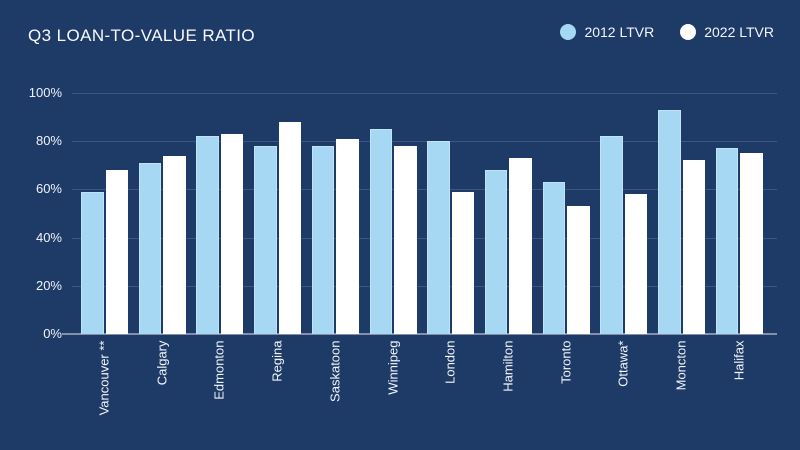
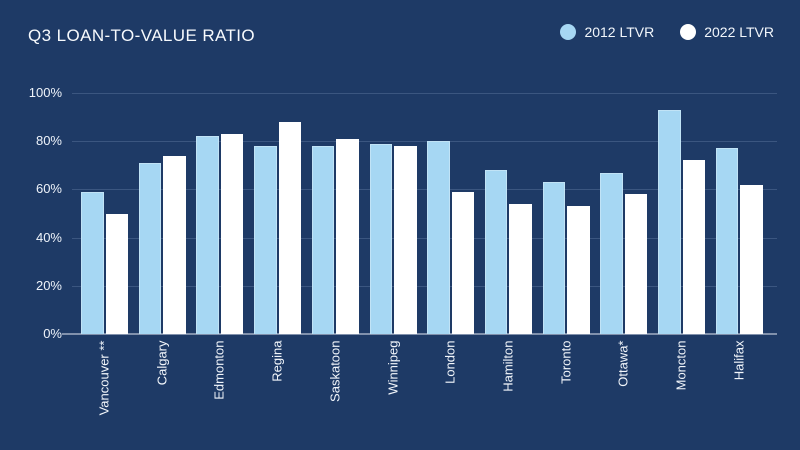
2022 LTVR/Vancouver **: 68% -> 50%
2012 LTVR/Winnipeg: 85% -> 79%
2022 LTVR/Hamilton: 73% -> 54%
2012 LTVR/Ottawa*: 82% -> 67%
2022 LTVR/Halifax: 75% -> 62%
